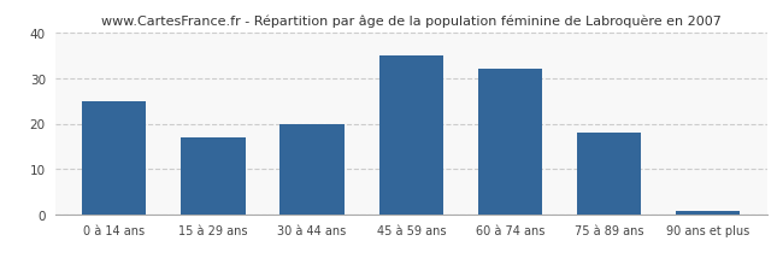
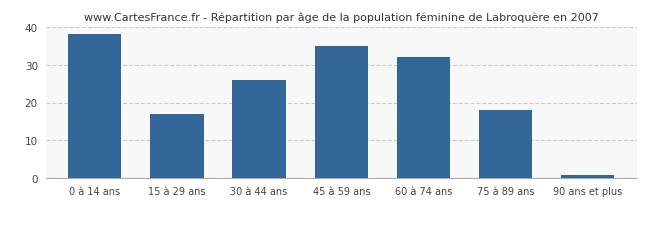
0 à 14 ans: 25 -> 38
30 à 44 ans: 20 -> 26
